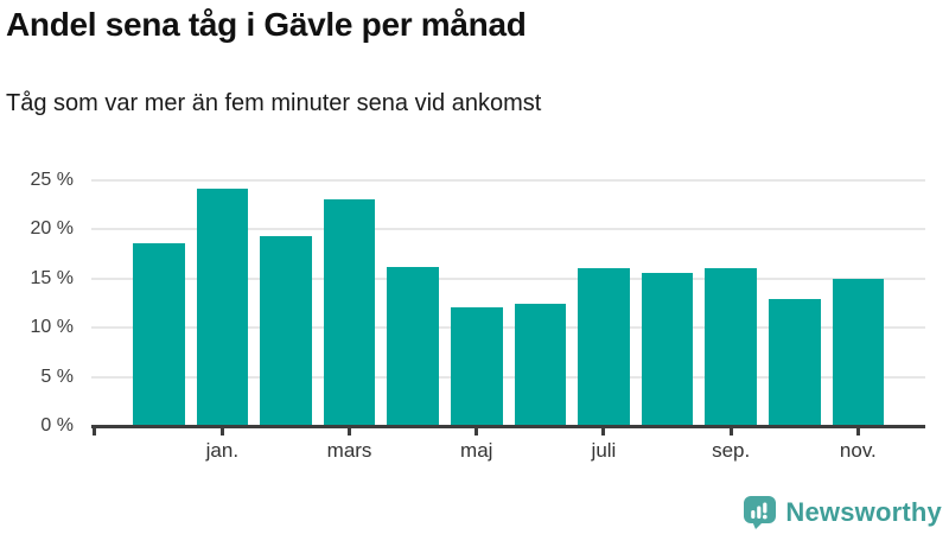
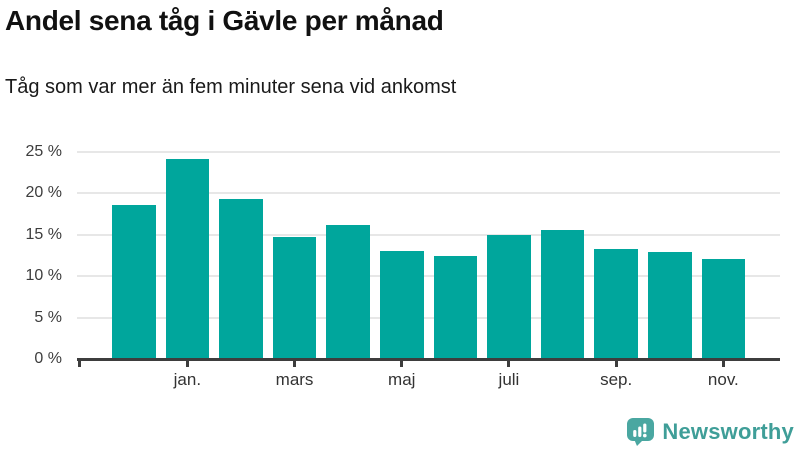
mars: 23% -> 15%
maj: 12% -> 13%
juli: 16% -> 15%
sep.: 16% -> 13%
nov.: 15% -> 12%
